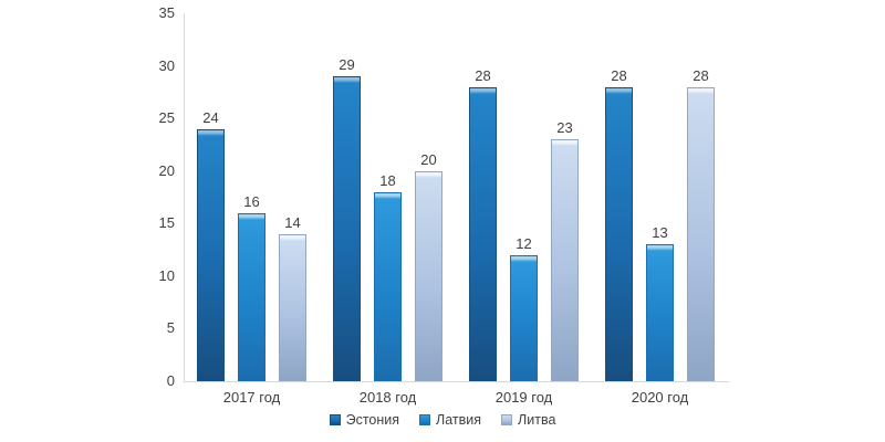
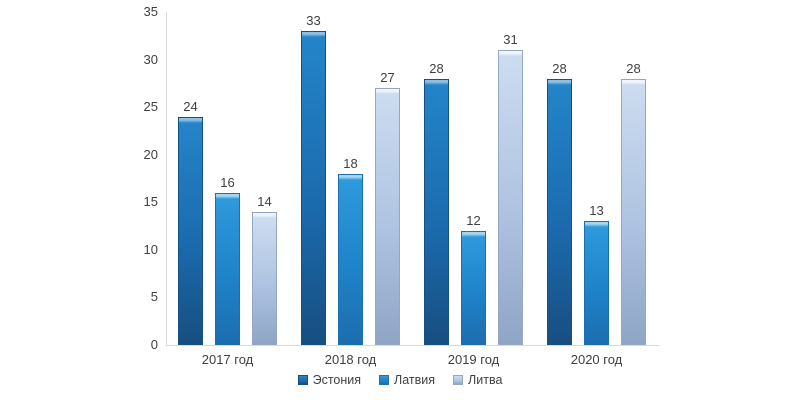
Эстония/2018 год: 29 -> 33
Литва/2018 год: 20 -> 27
Литва/2019 год: 23 -> 31
